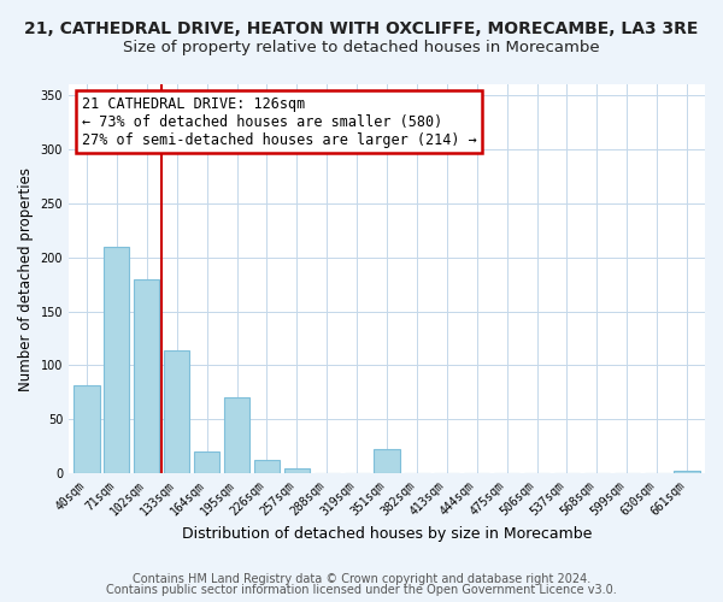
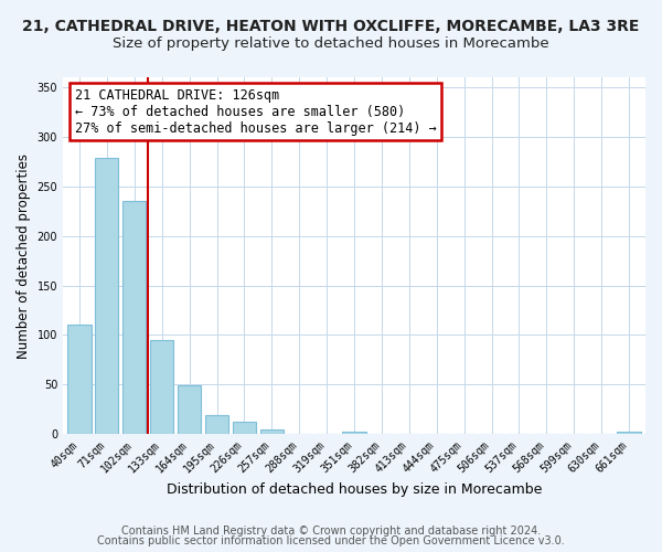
40sqm: 82 -> 111
71sqm: 210 -> 279
102sqm: 180 -> 235
133sqm: 114 -> 95
164sqm: 20 -> 49
195sqm: 70 -> 19
351sqm: 22 -> 2
